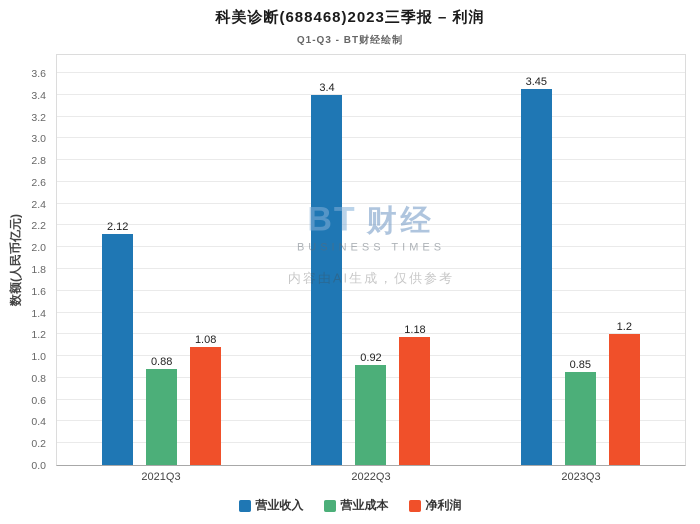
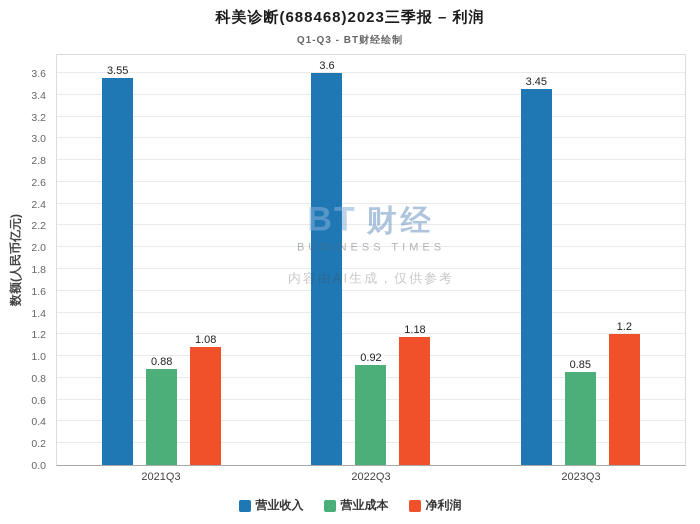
营业收入/2021Q3: 2.12 -> 3.55
营业收入/2022Q3: 3.4 -> 3.6
